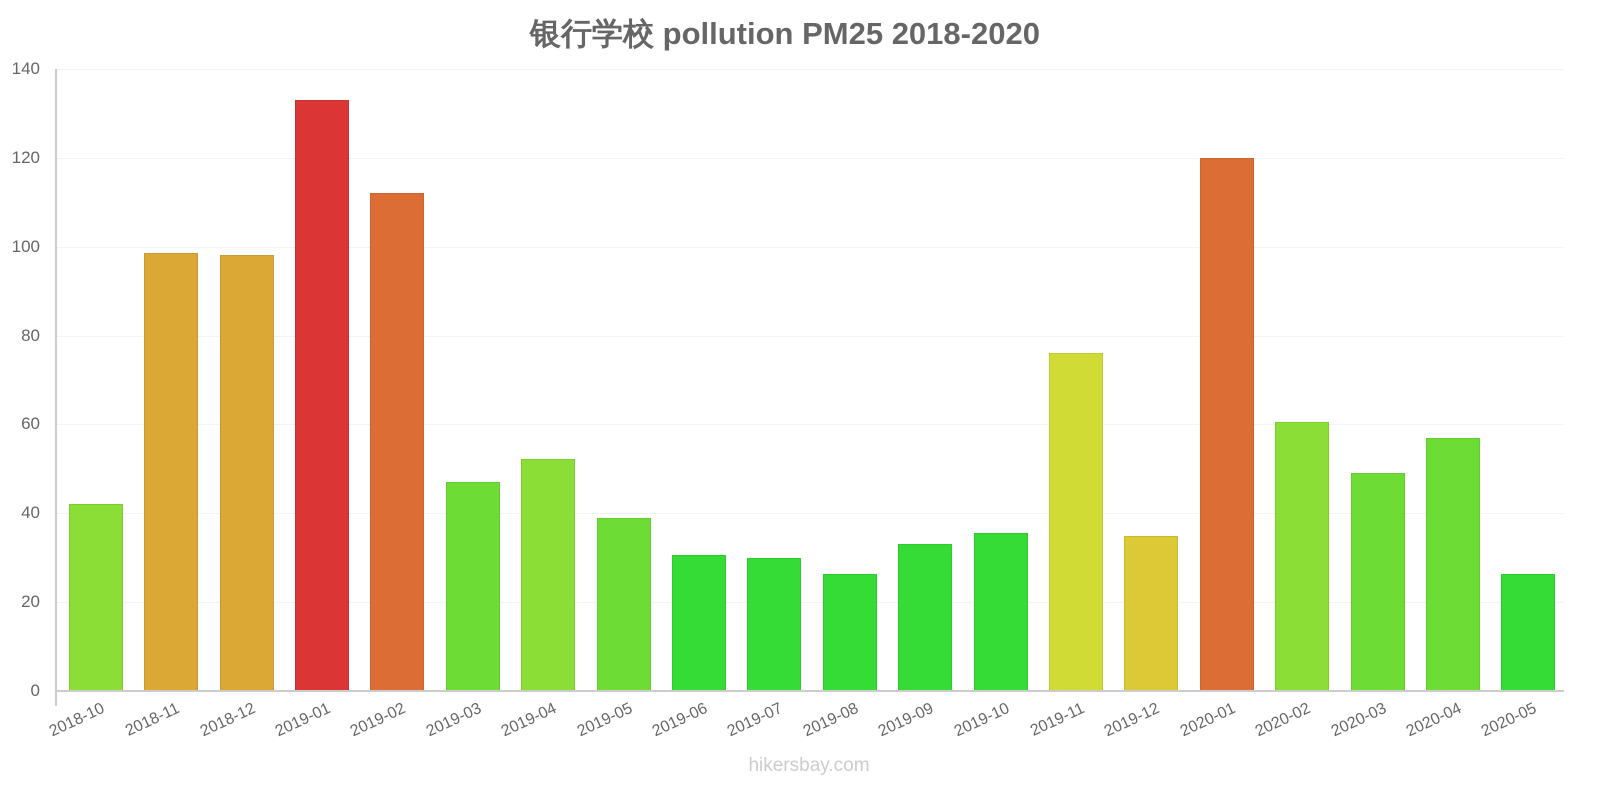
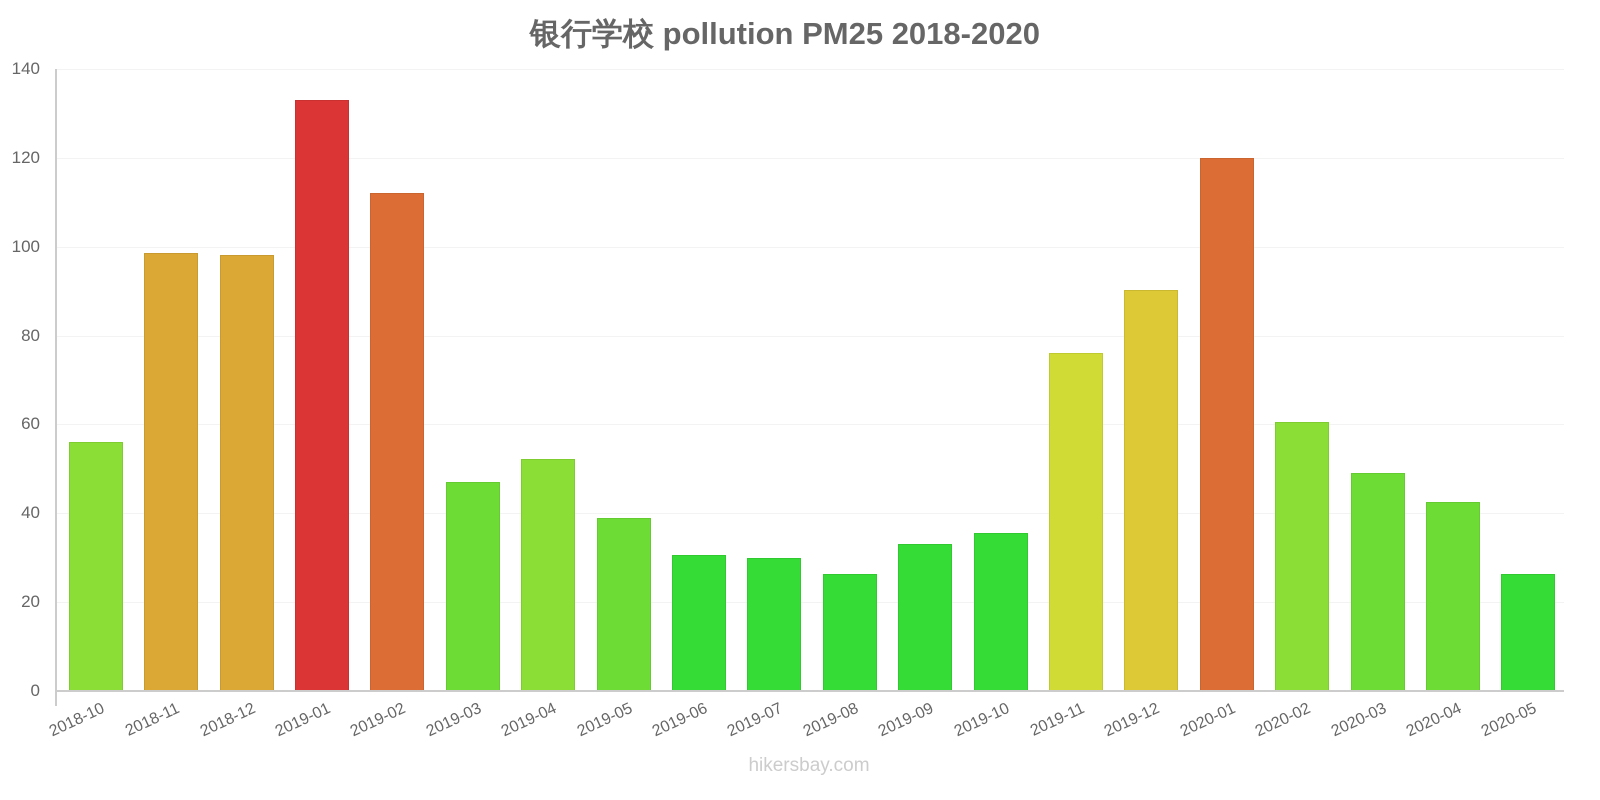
2018-10: 42 -> 56
2019-12: 35 -> 90
2020-04: 57 -> 42
